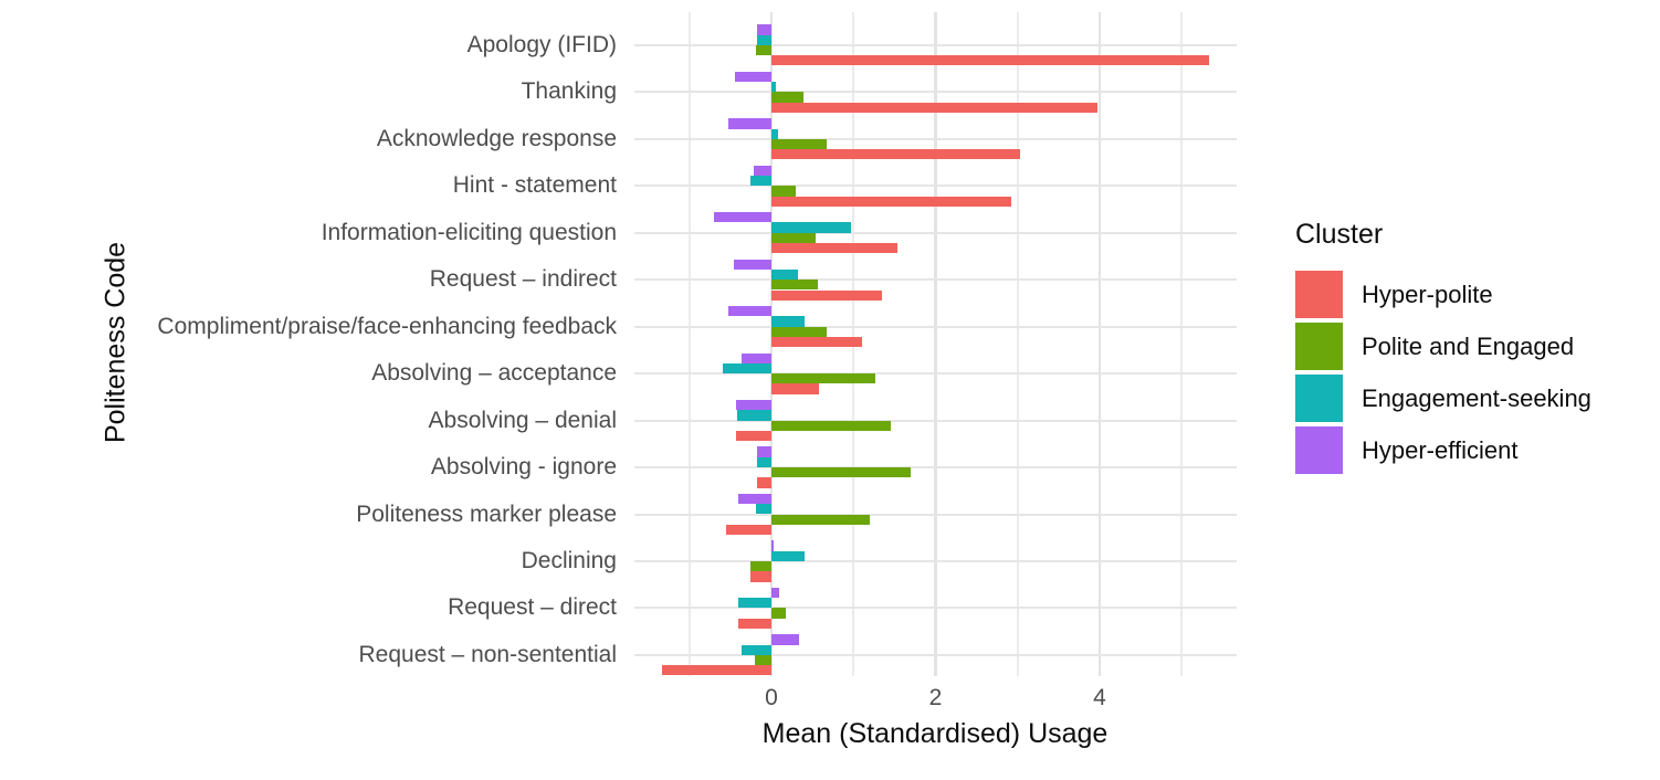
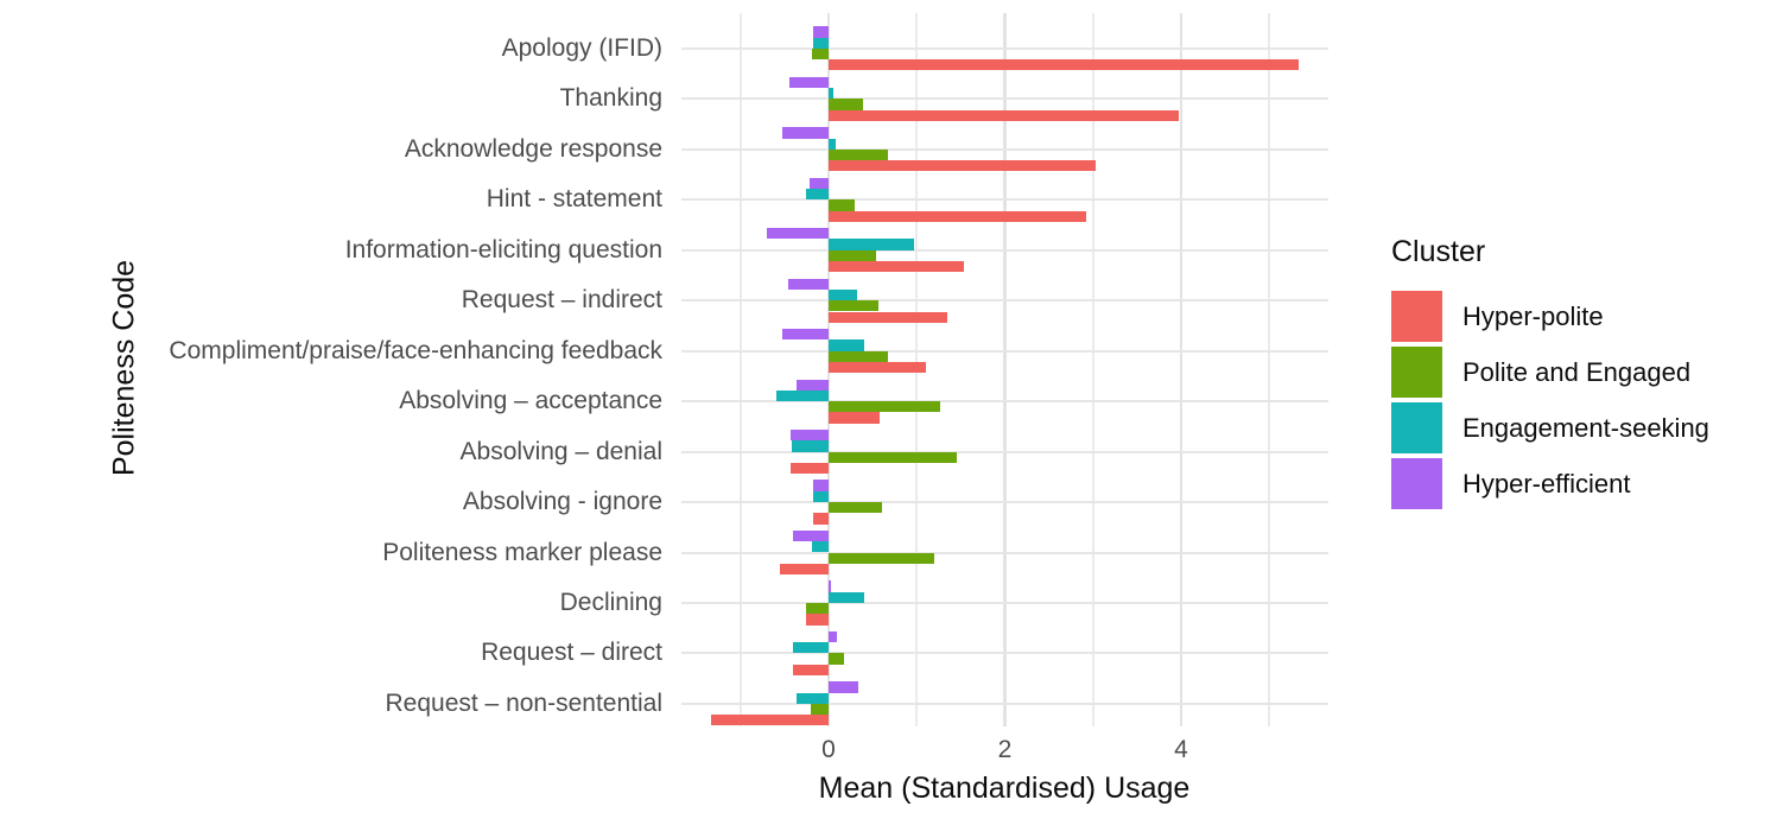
Polite and Engaged/Absolving - ignore: 1.7 -> 0.6
